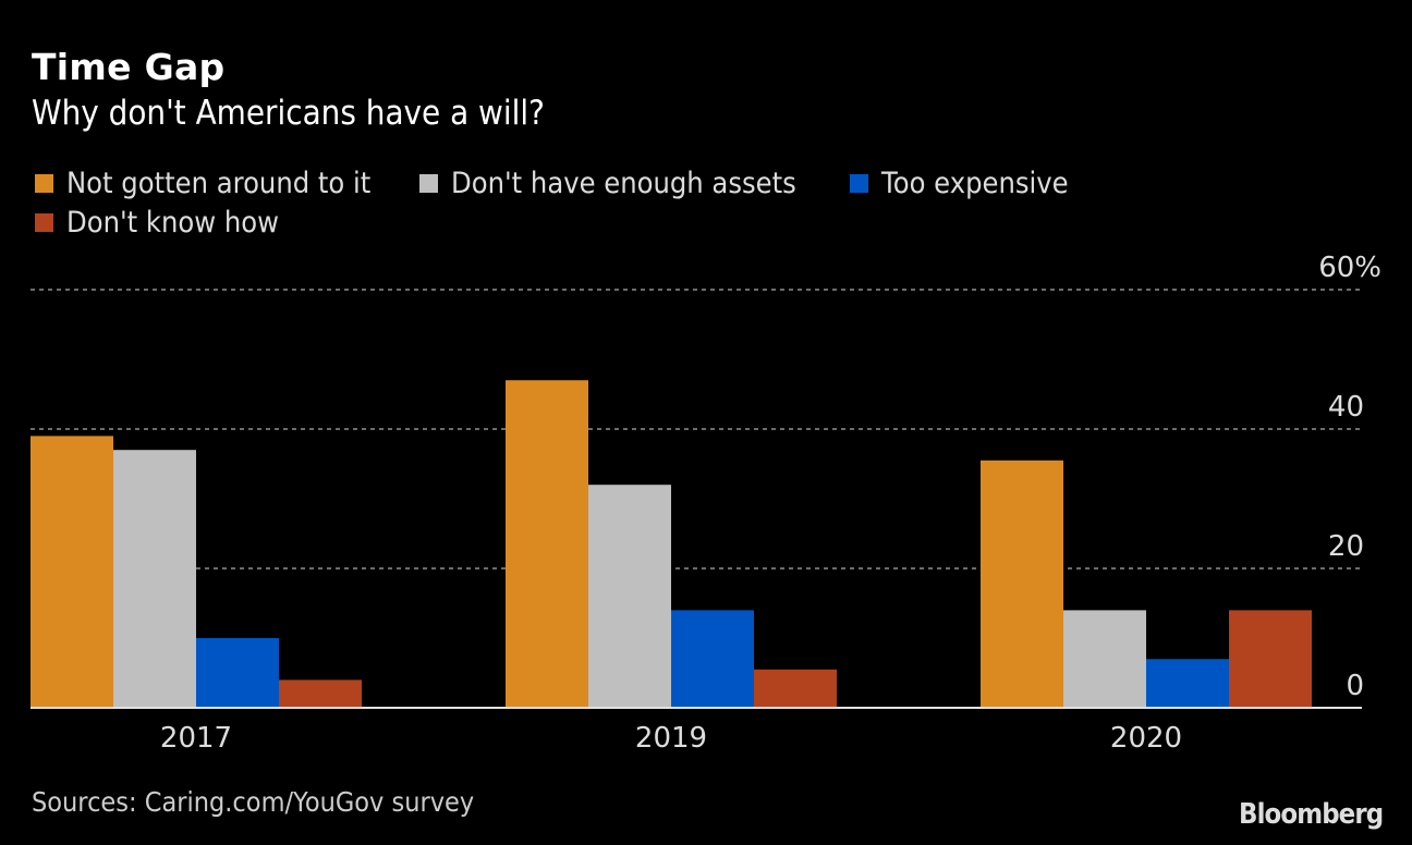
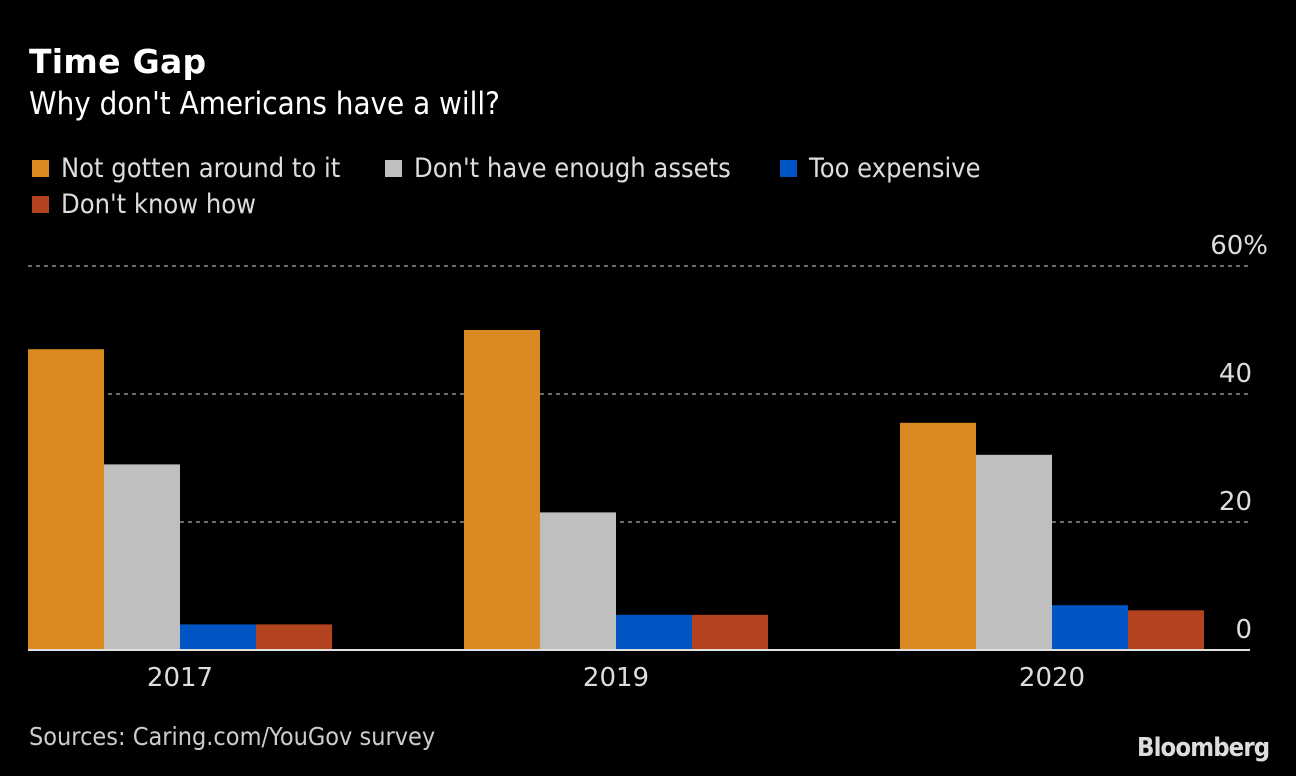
Not gotten around to it/2017: 39 -> 47
Don't have enough assets/2017: 37 -> 29
Too expensive/2017: 10 -> 4
Not gotten around to it/2019: 47 -> 50
Don't have enough assets/2019: 32 -> 22
Too expensive/2019: 14 -> 6
Don't have enough assets/2020: 14 -> 30
Don't know how/2020: 14 -> 6
